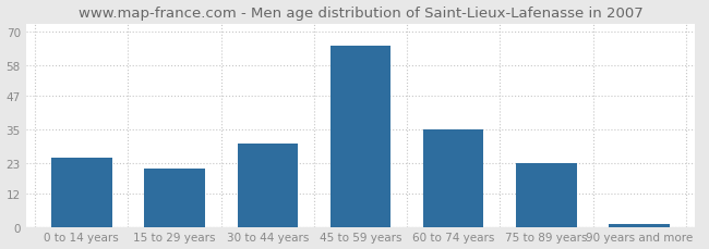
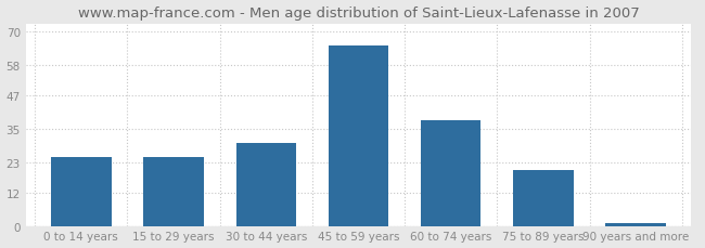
15 to 29 years: 21 -> 25
60 to 74 years: 35 -> 38
75 to 89 years: 23 -> 20
